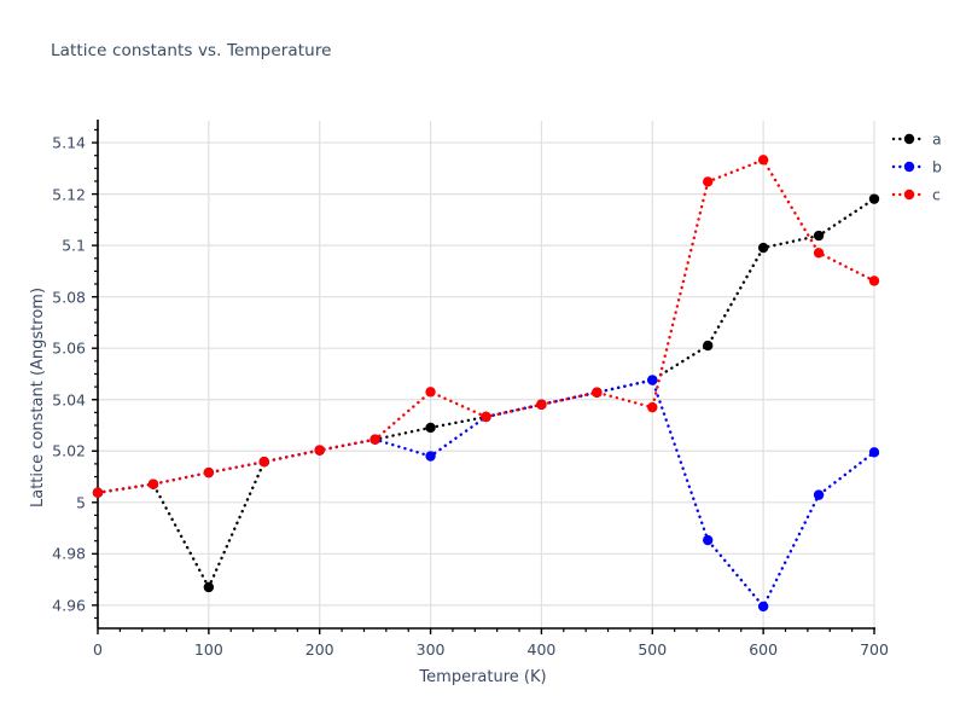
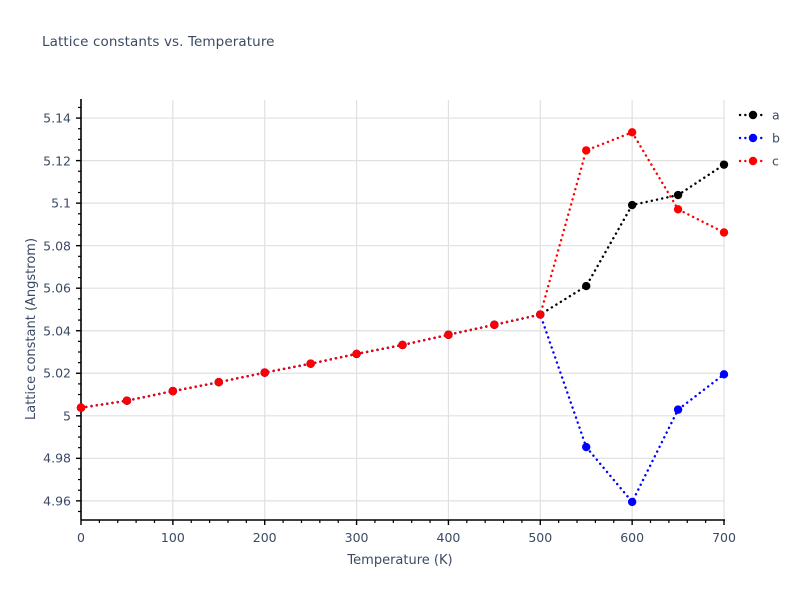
a/100: 4.967 -> 5.012
b/300: 5.018 -> 5.029
c/300: 5.043 -> 5.029
c/500: 5.037 -> 5.048
